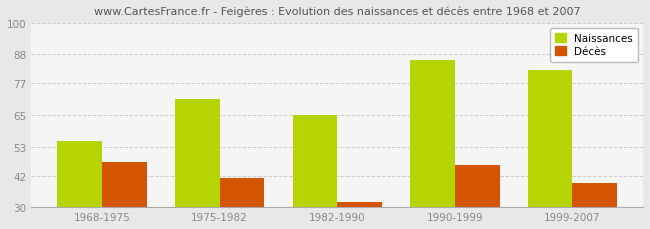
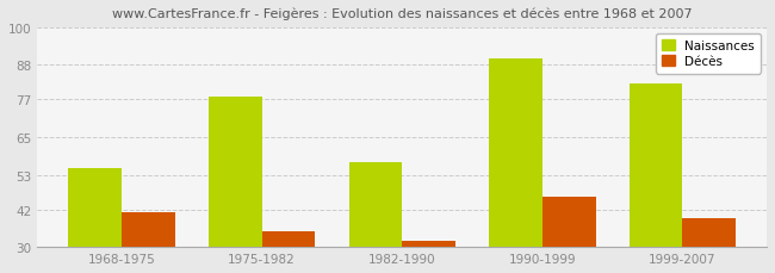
Décès/1968-1975: 47 -> 41
Naissances/1975-1982: 71 -> 78
Décès/1975-1982: 41 -> 35
Naissances/1982-1990: 65 -> 57
Naissances/1990-1999: 86 -> 90
